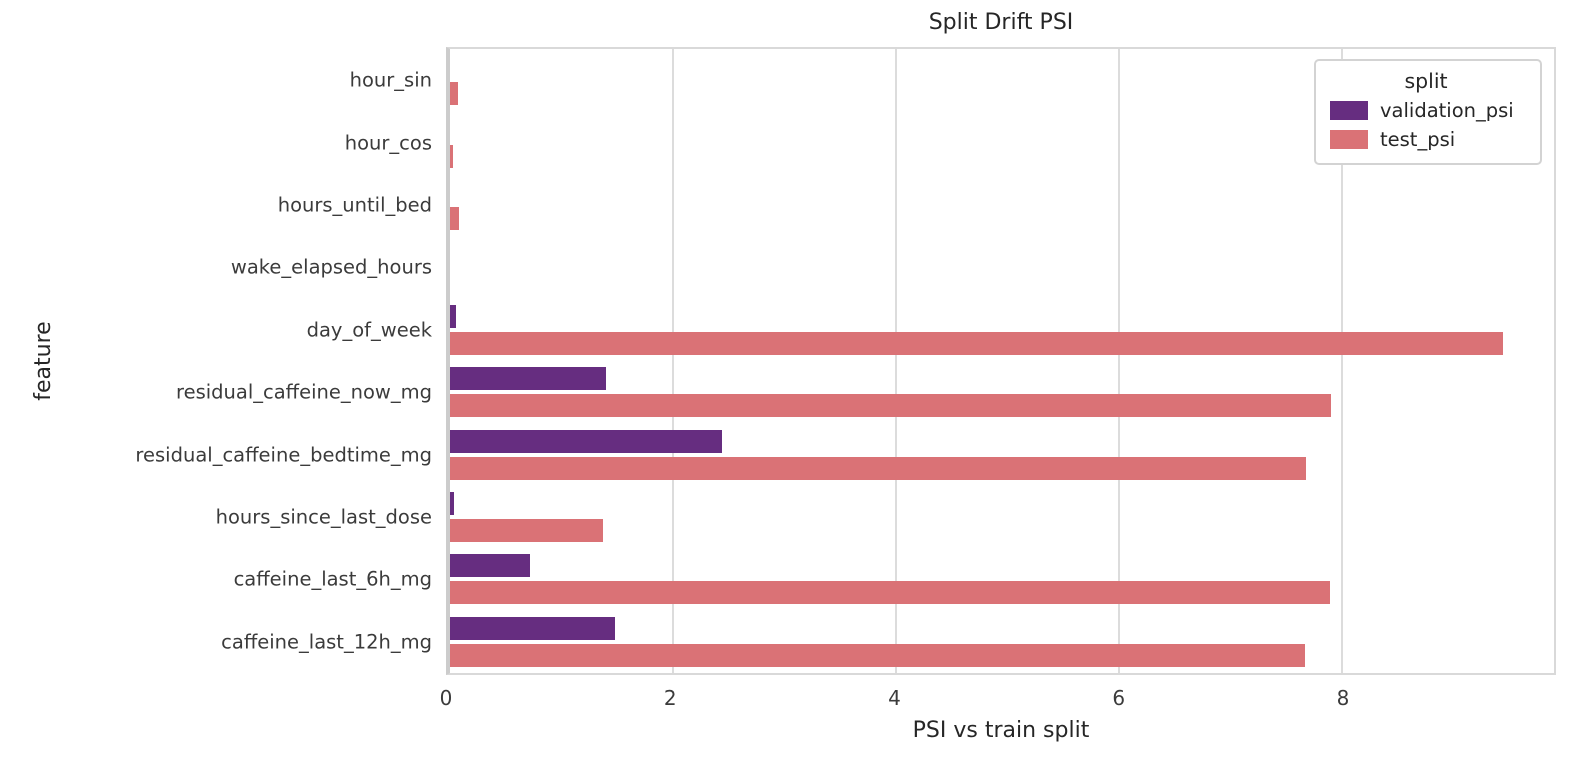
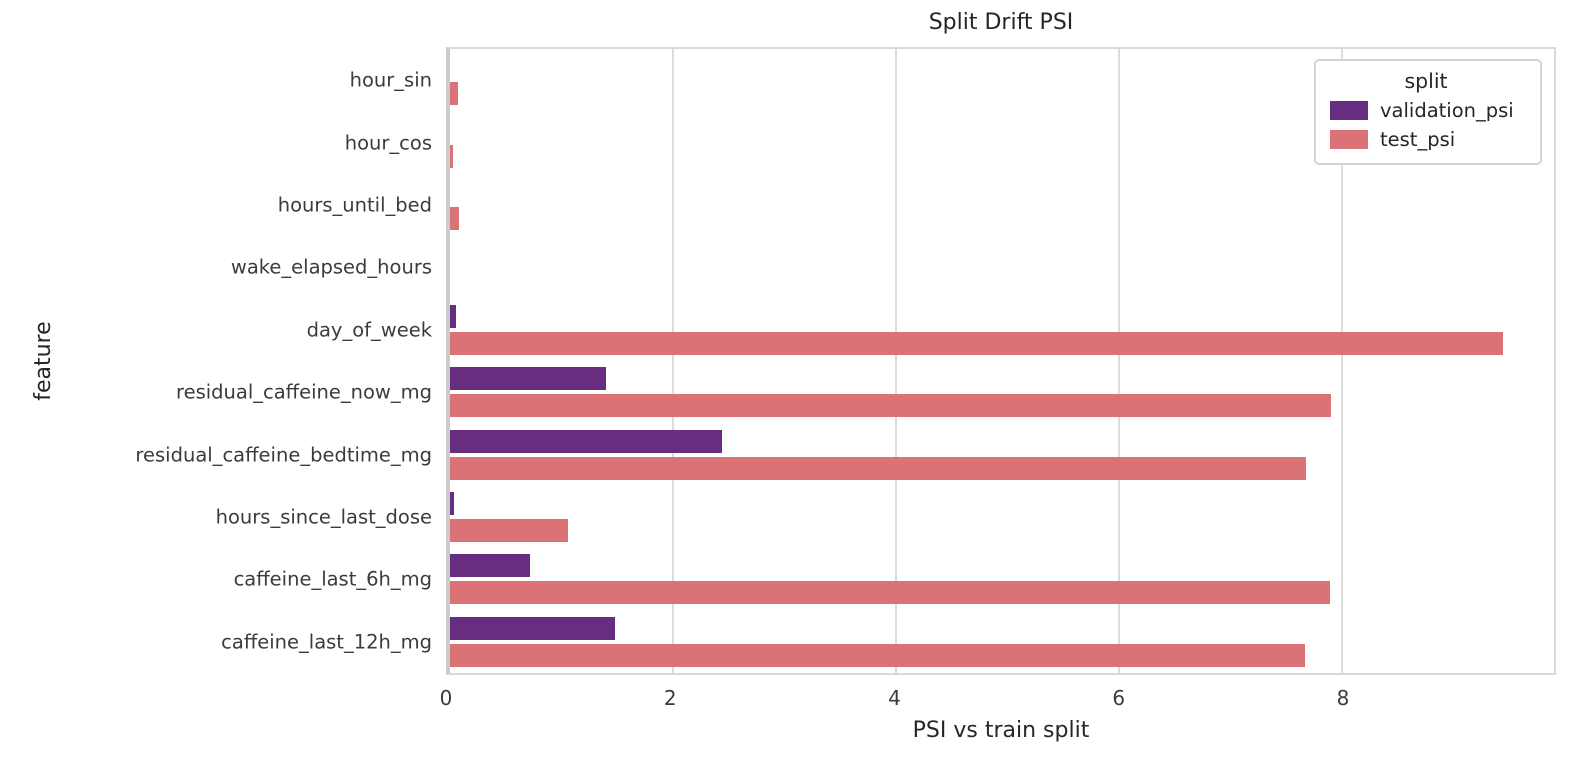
test_psi/hours_since_last_dose: 1.37 -> 1.06
